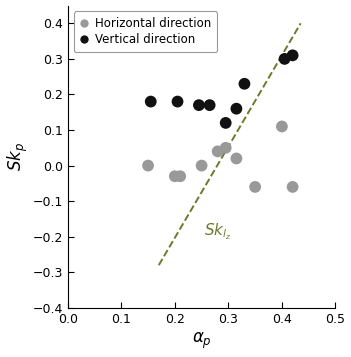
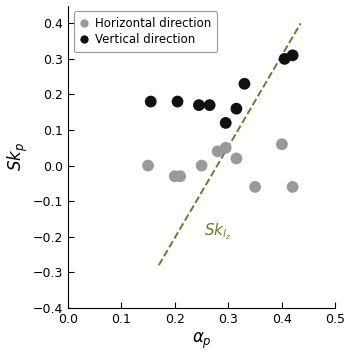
Horizontal direction/0.4: 0.11 -> 0.06
